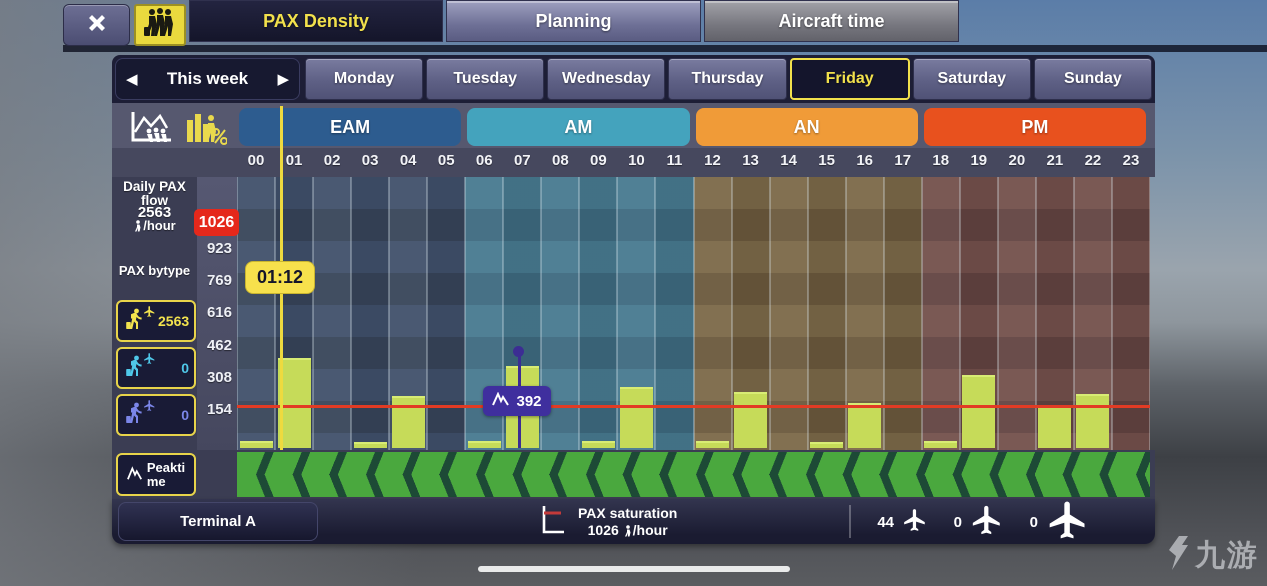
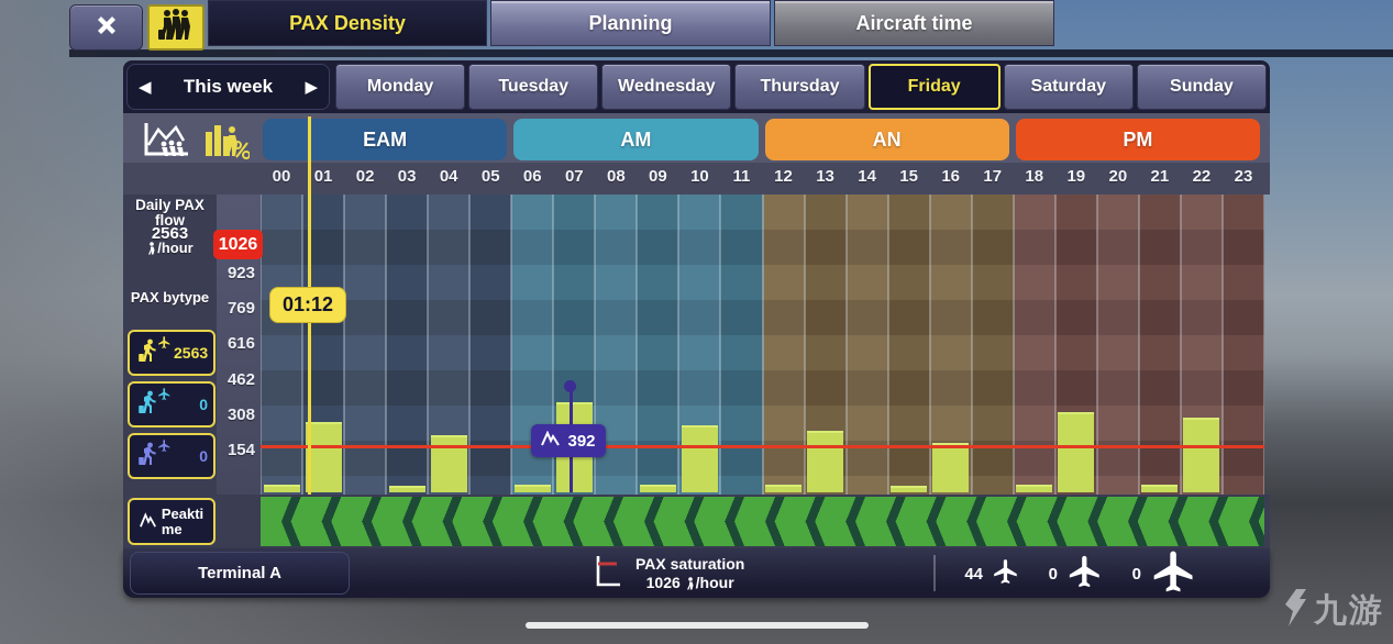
01: 430 -> 300
21: 200 -> 40
22: 260 -> 320
